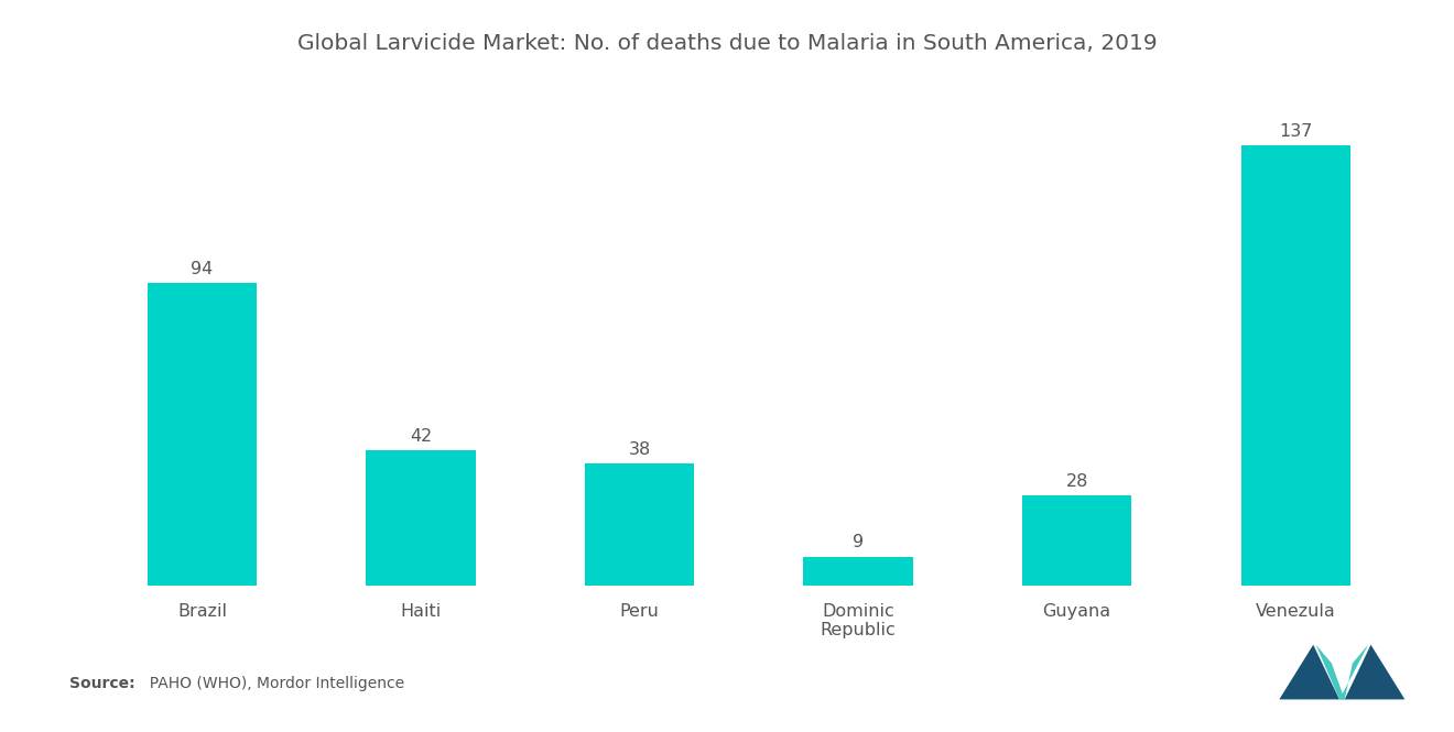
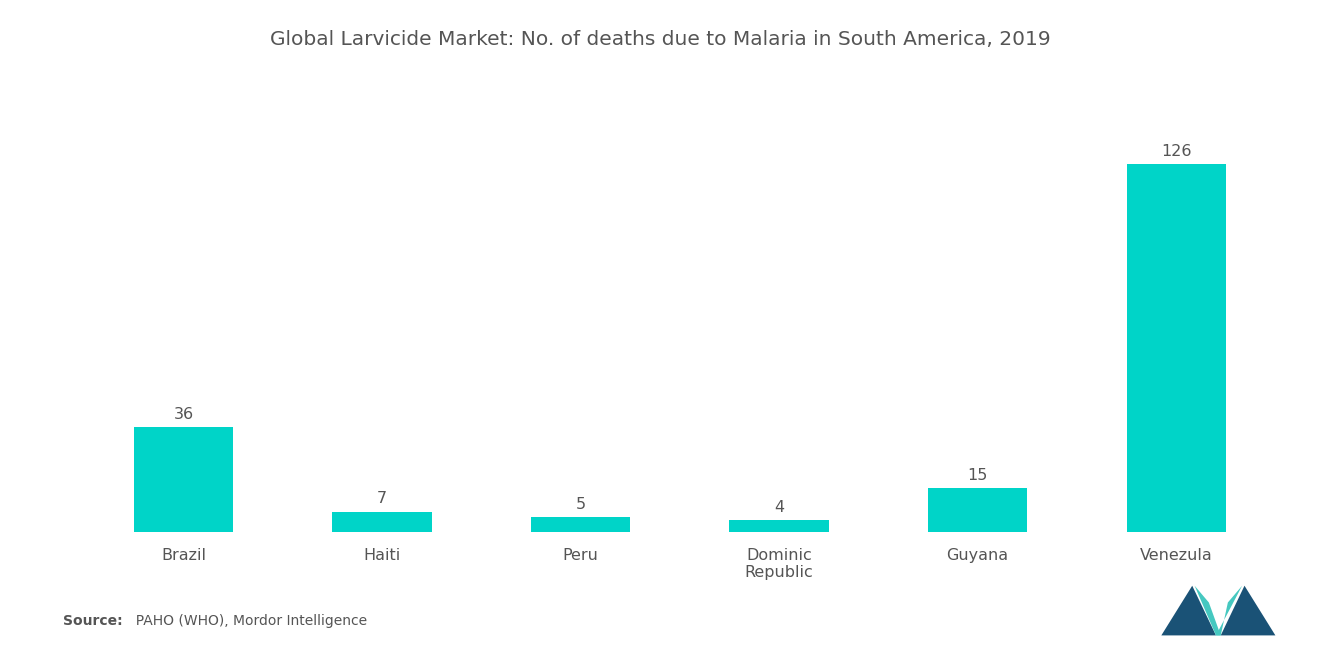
Brazil: 94 -> 36
Haiti: 42 -> 7
Peru: 38 -> 5
Dominic Republic: 9 -> 4
Guyana: 28 -> 15
Venezula: 137 -> 126
